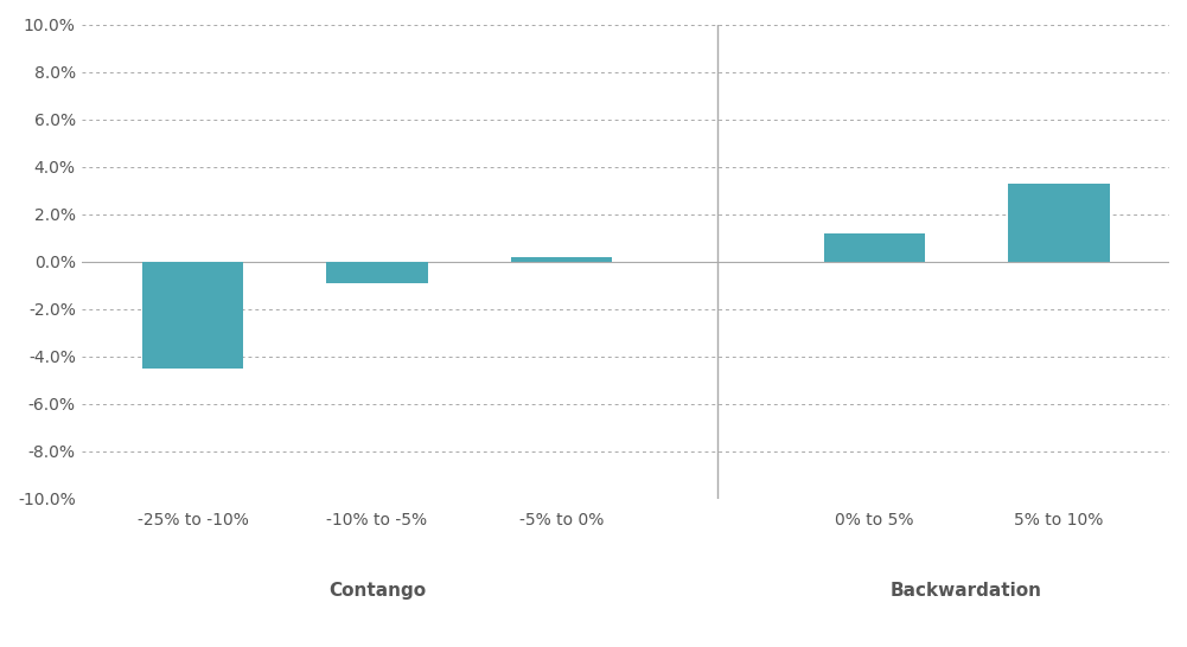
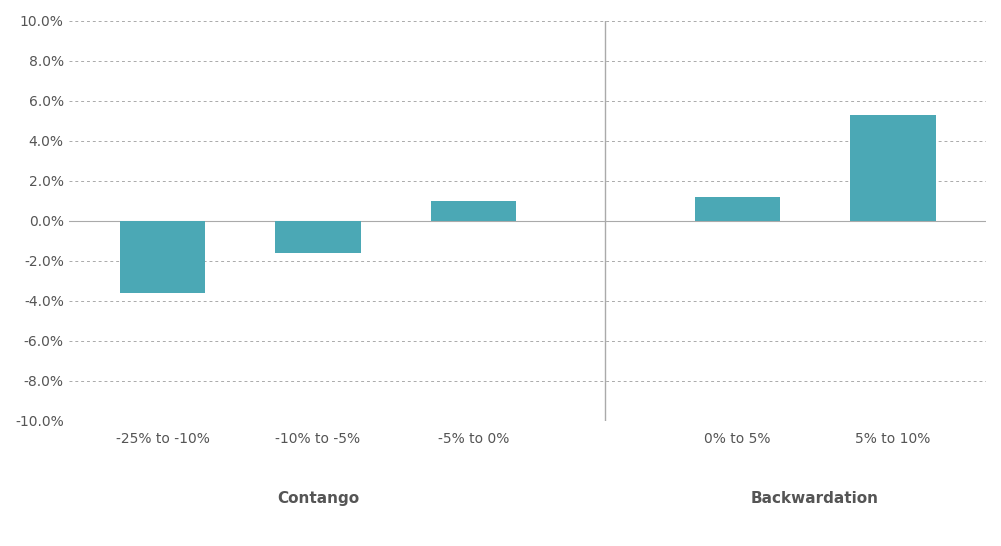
-25% to -10%: -4.5% -> -3.6%
-10% to -5%: -0.9% -> -1.6%
-5% to 0%: 0.2% -> 1.0%
5% to 10%: 3.3% -> 5.3%
